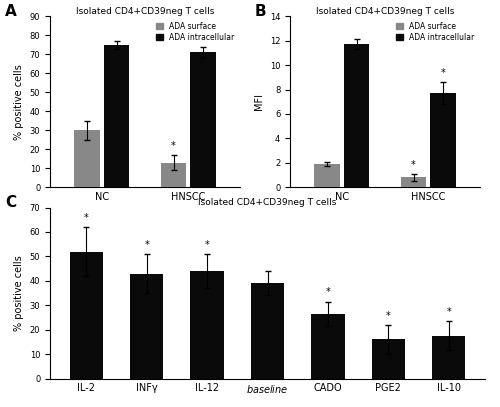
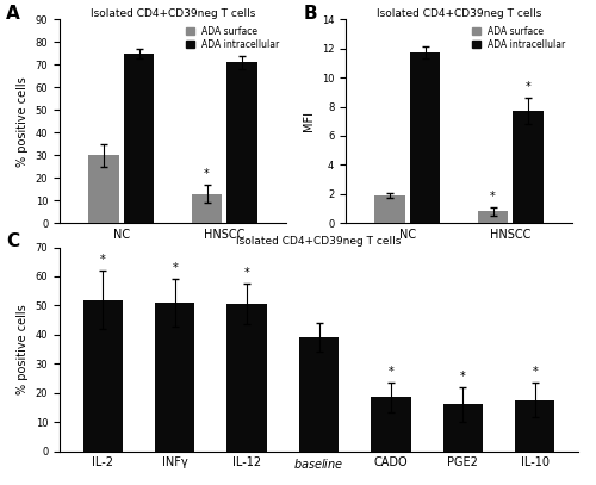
INFγ: 43.0 -> 51.0
IL-12: 44.0 -> 50.5
CADO: 26.5 -> 18.5
